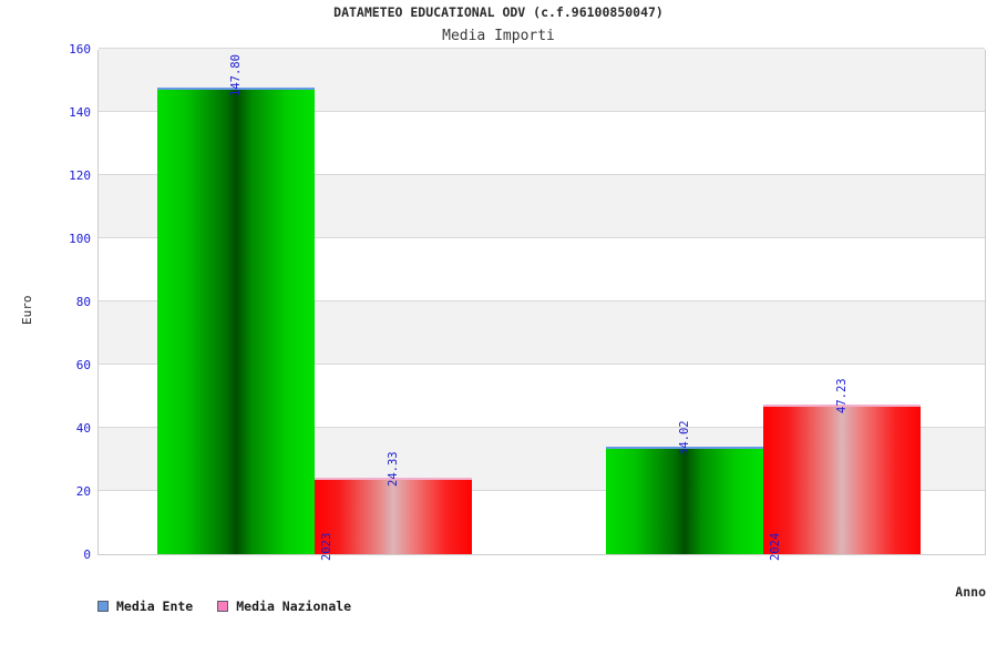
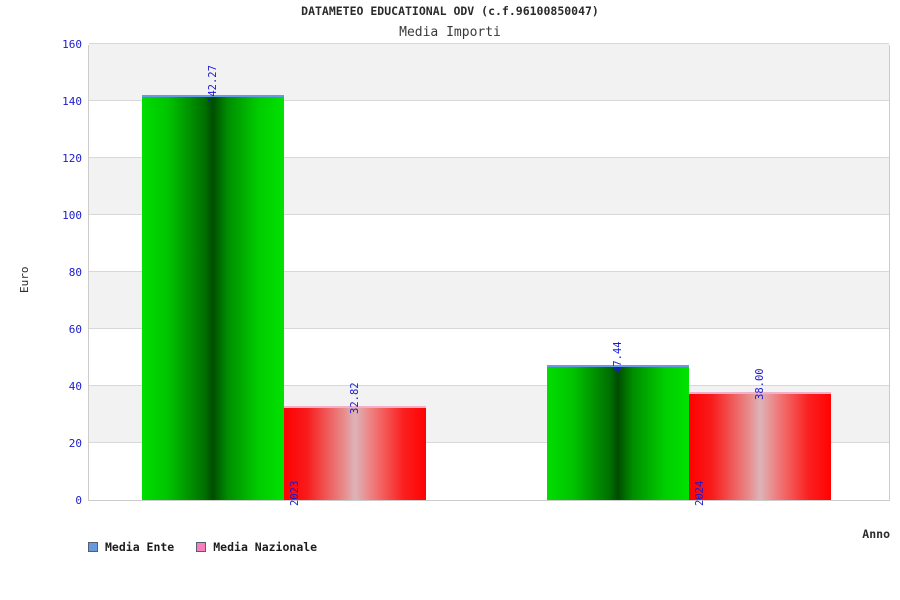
Media Ente/2023: 147.80 -> 142.27
Media Nazionale/2023: 24.33 -> 32.82
Media Ente/2024: 34.02 -> 47.44
Media Nazionale/2024: 47.23 -> 38.00
